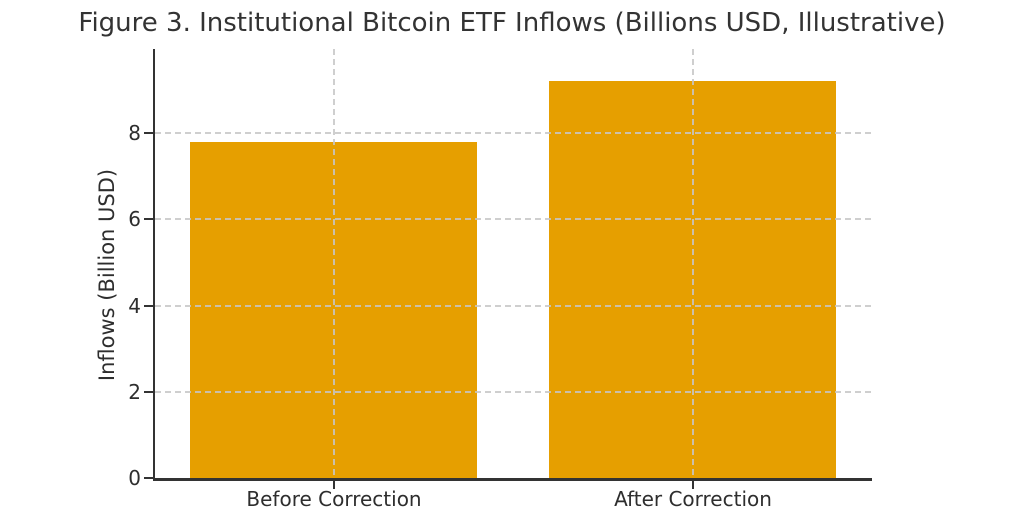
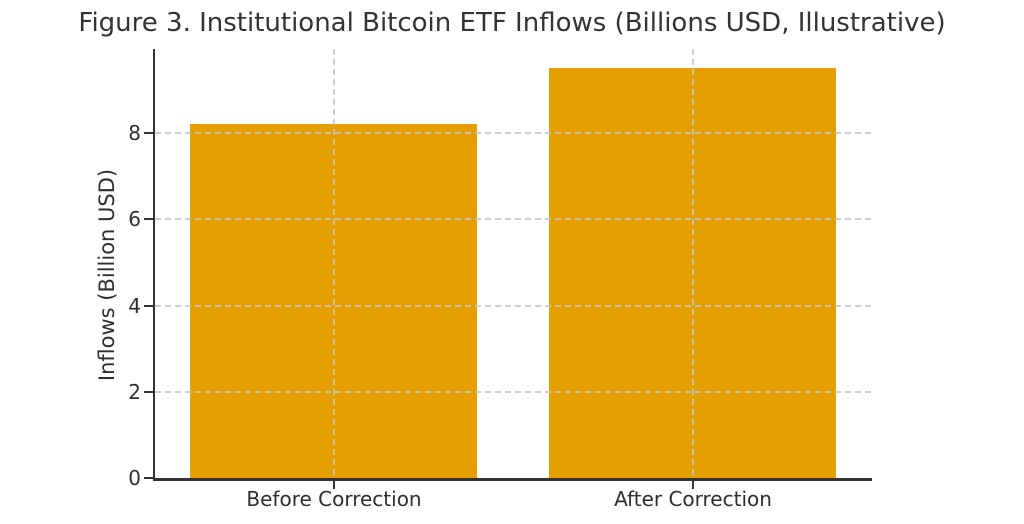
Before Correction: 7.8 -> 8.2
After Correction: 9.2 -> 9.5
